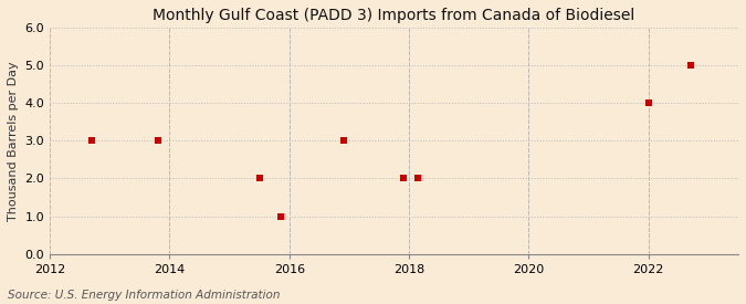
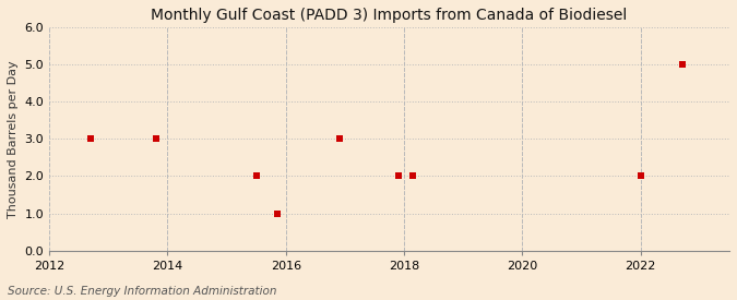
2022: 4 -> 2
